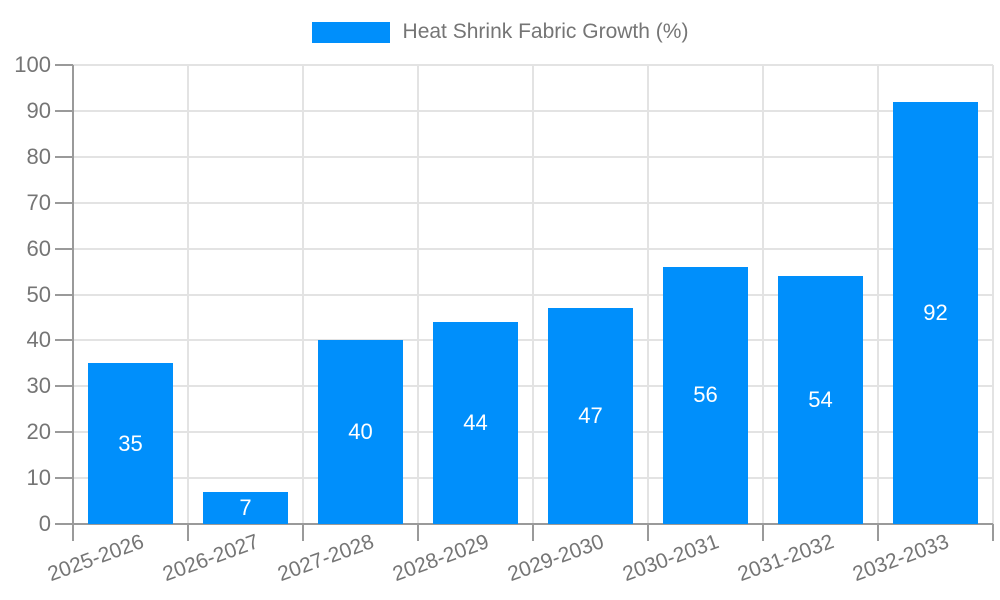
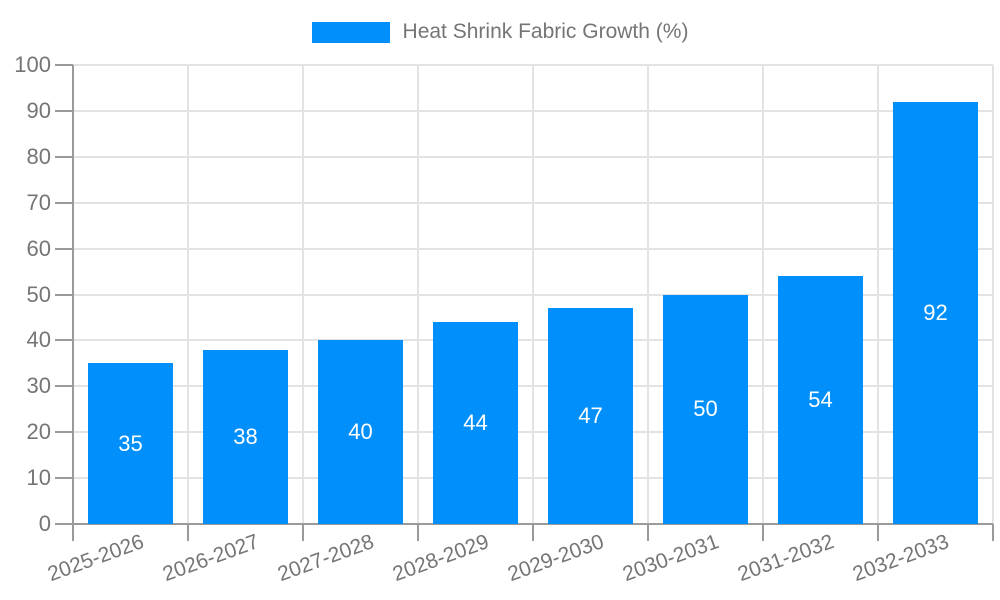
2026-2027: 7 -> 38
2030-2031: 56 -> 50
